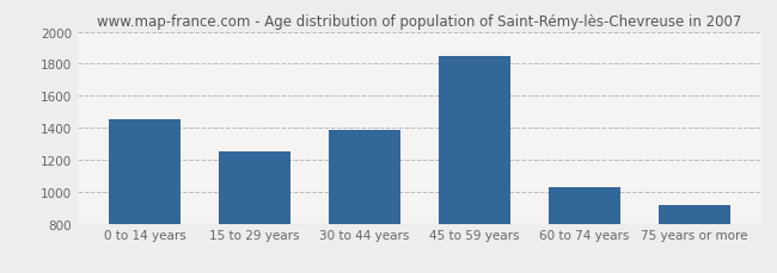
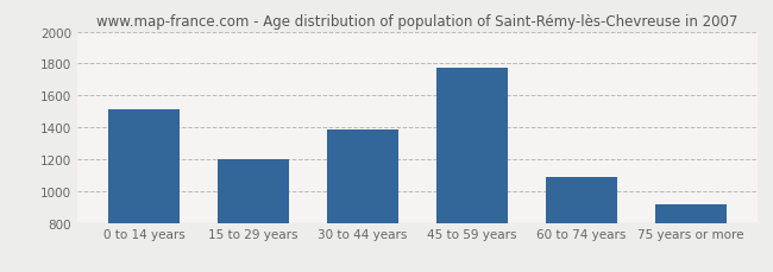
0 to 14 years: 1460 -> 1510
15 to 29 years: 1260 -> 1200
45 to 59 years: 1840 -> 1770
60 to 74 years: 1020 -> 1090
